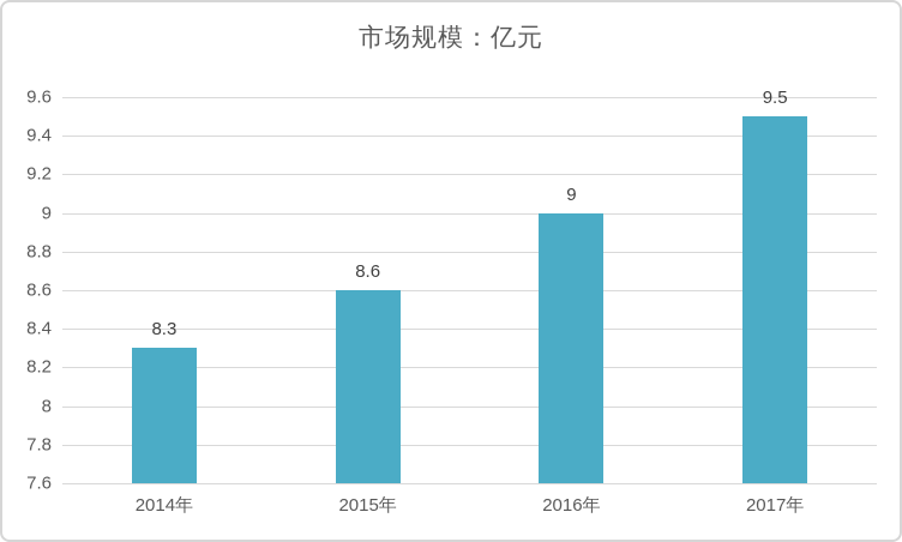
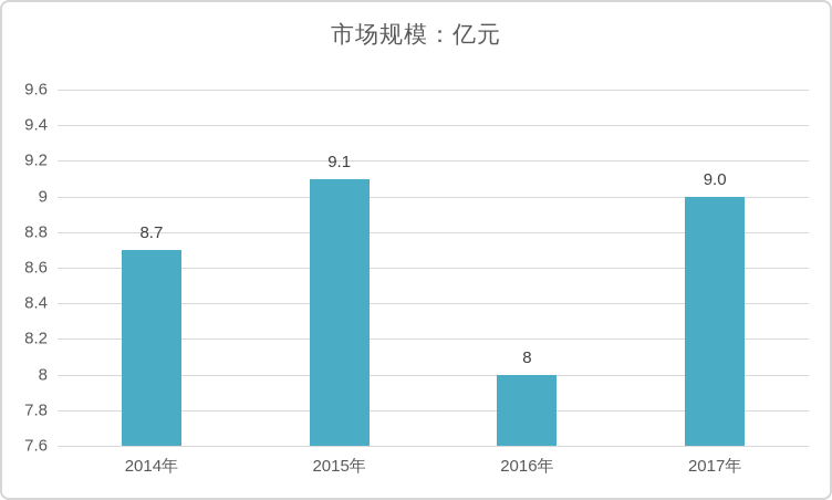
2014年: 8.3 -> 8.7
2015年: 8.6 -> 9.1
2016年: 9 -> 8
2017年: 9.5 -> 9.0
